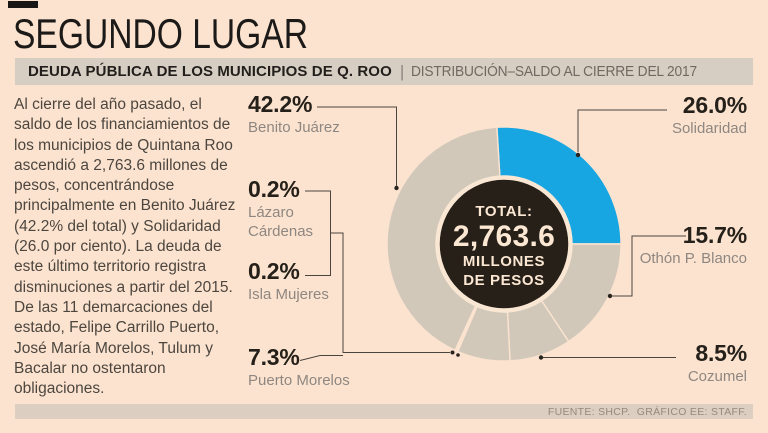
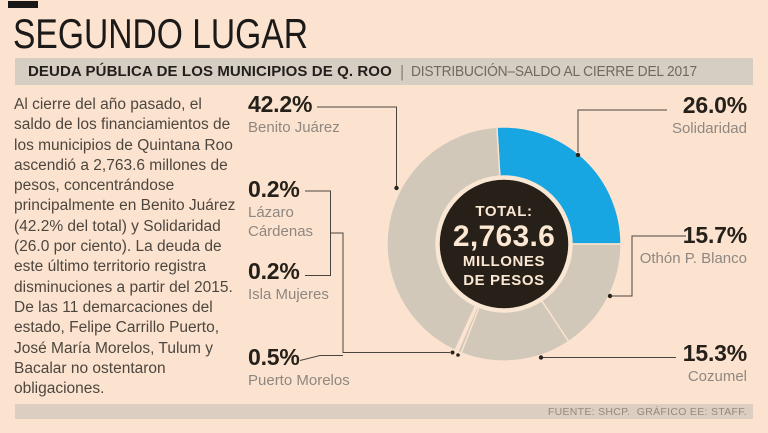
Cozumel: 8.5% -> 15.3%
Puerto Morelos: 7.3% -> 0.5%
